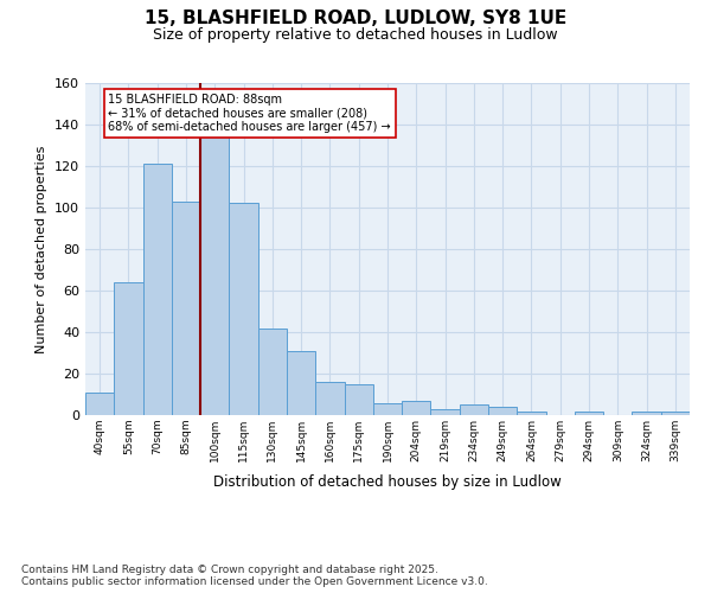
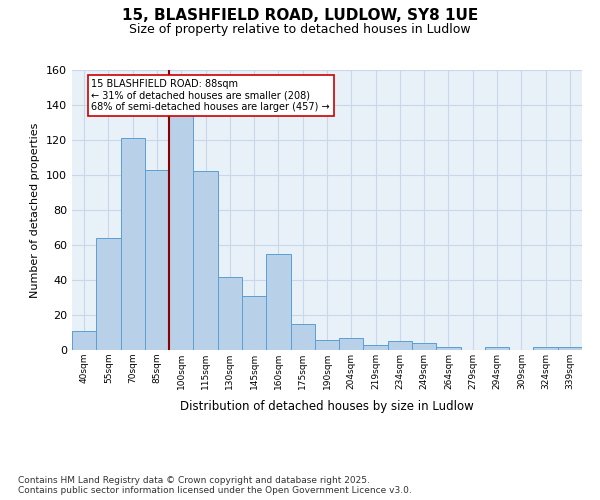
160sqm: 16 -> 55
